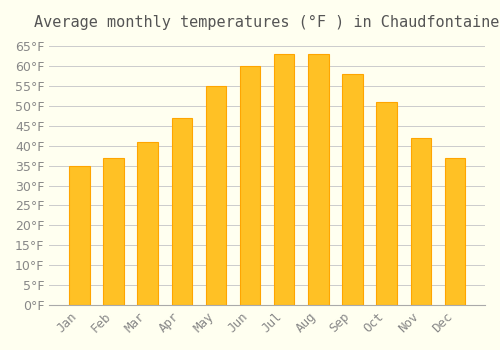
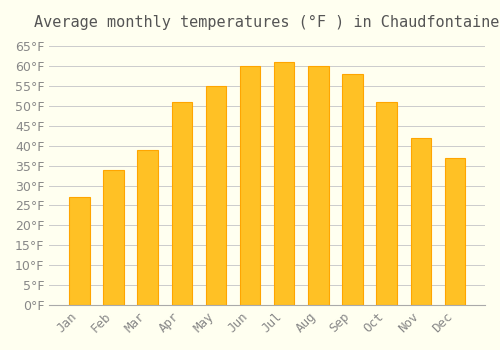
Jan: 35°F -> 27°F
Feb: 37°F -> 34°F
Mar: 41°F -> 39°F
Apr: 47°F -> 51°F
Jul: 63°F -> 61°F
Aug: 63°F -> 60°F
